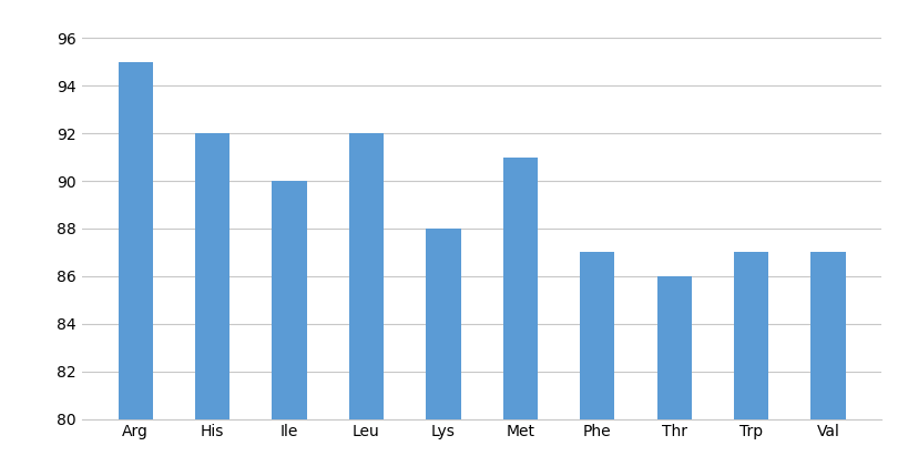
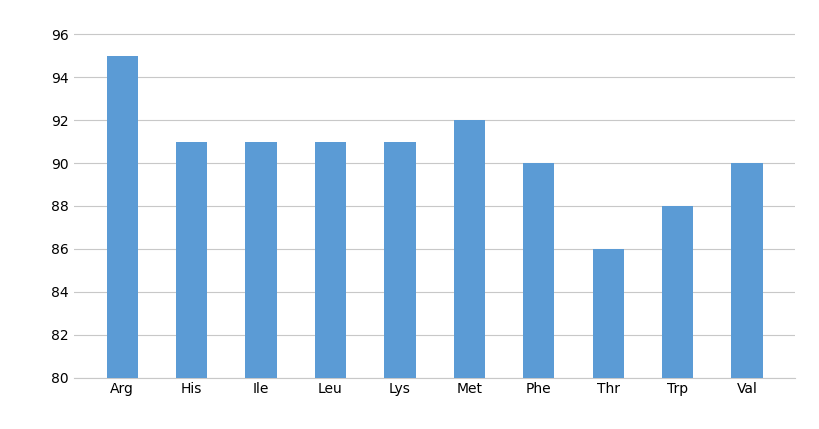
His: 92 -> 91
Ile: 90 -> 91
Leu: 92 -> 91
Lys: 88 -> 91
Met: 91 -> 92
Phe: 87 -> 90
Trp: 87 -> 88
Val: 87 -> 90
